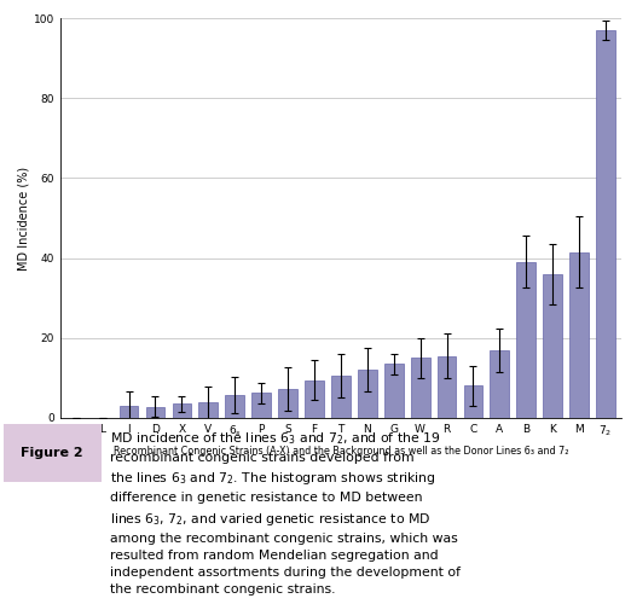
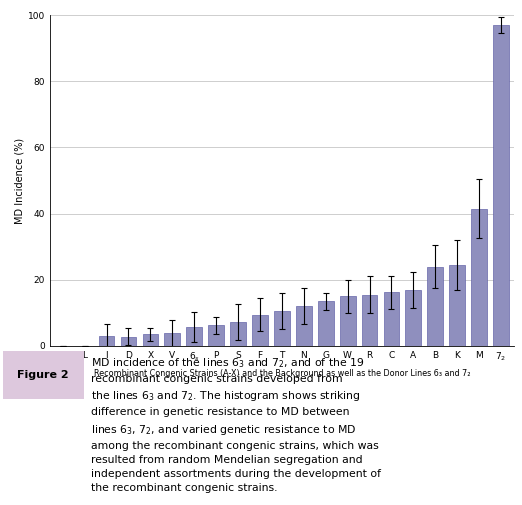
C: 8.0 -> 16.2
B: 39.0 -> 24.0
K: 36.0 -> 24.5
